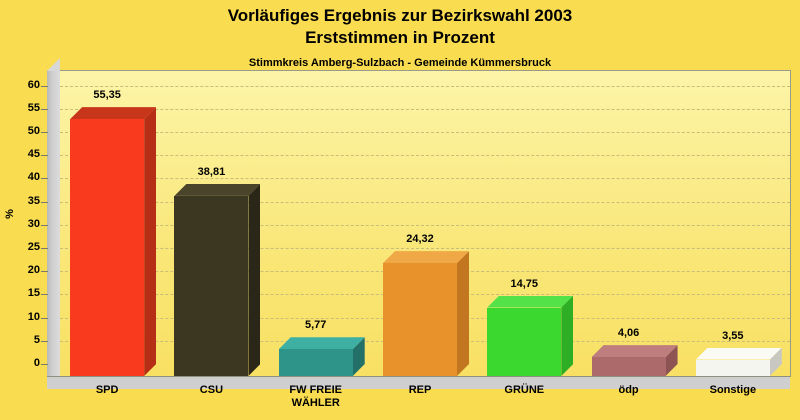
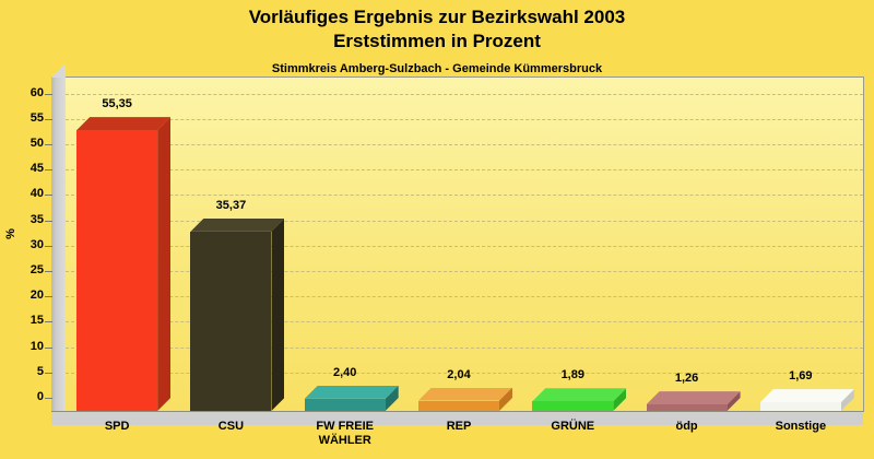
CSU: 38,81 -> 35,37
FW FREIE WÄHLER: 5,77 -> 2,40
REP: 24,32 -> 2,04
GRÜNE: 14,75 -> 1,89
ödp: 4,06 -> 1,26
Sonstige: 3,55 -> 1,69
